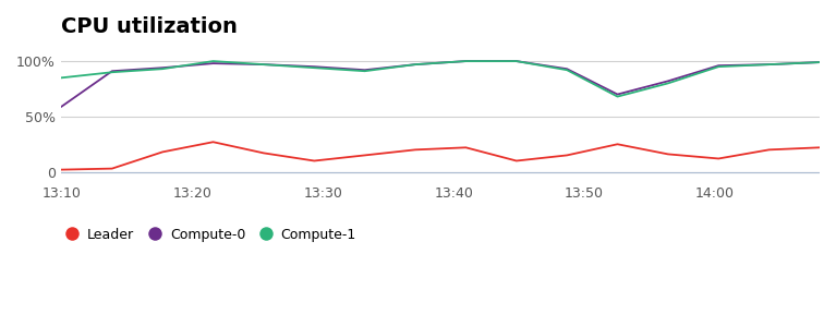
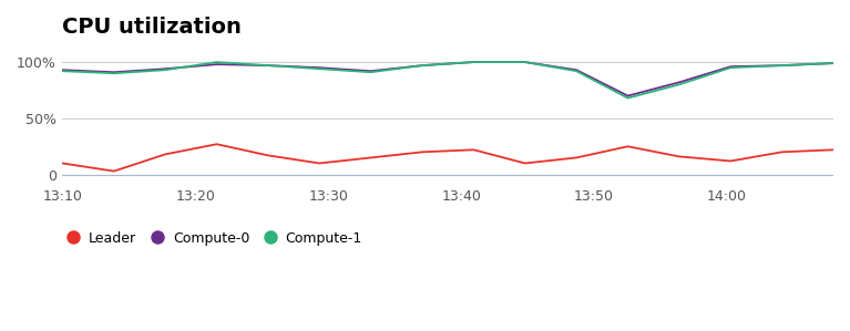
Leader/13:10: 2% -> 10%
Compute-0/13:10: 59% -> 93%
Compute-1/13:10: 85% -> 92%
